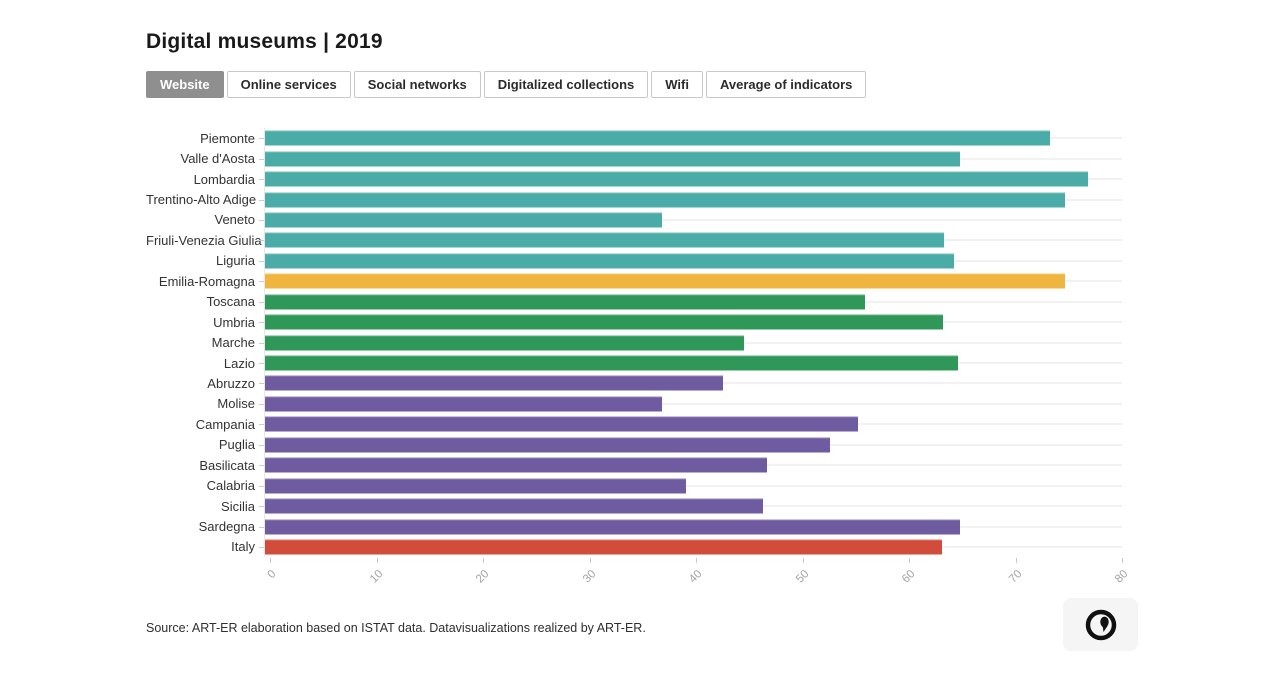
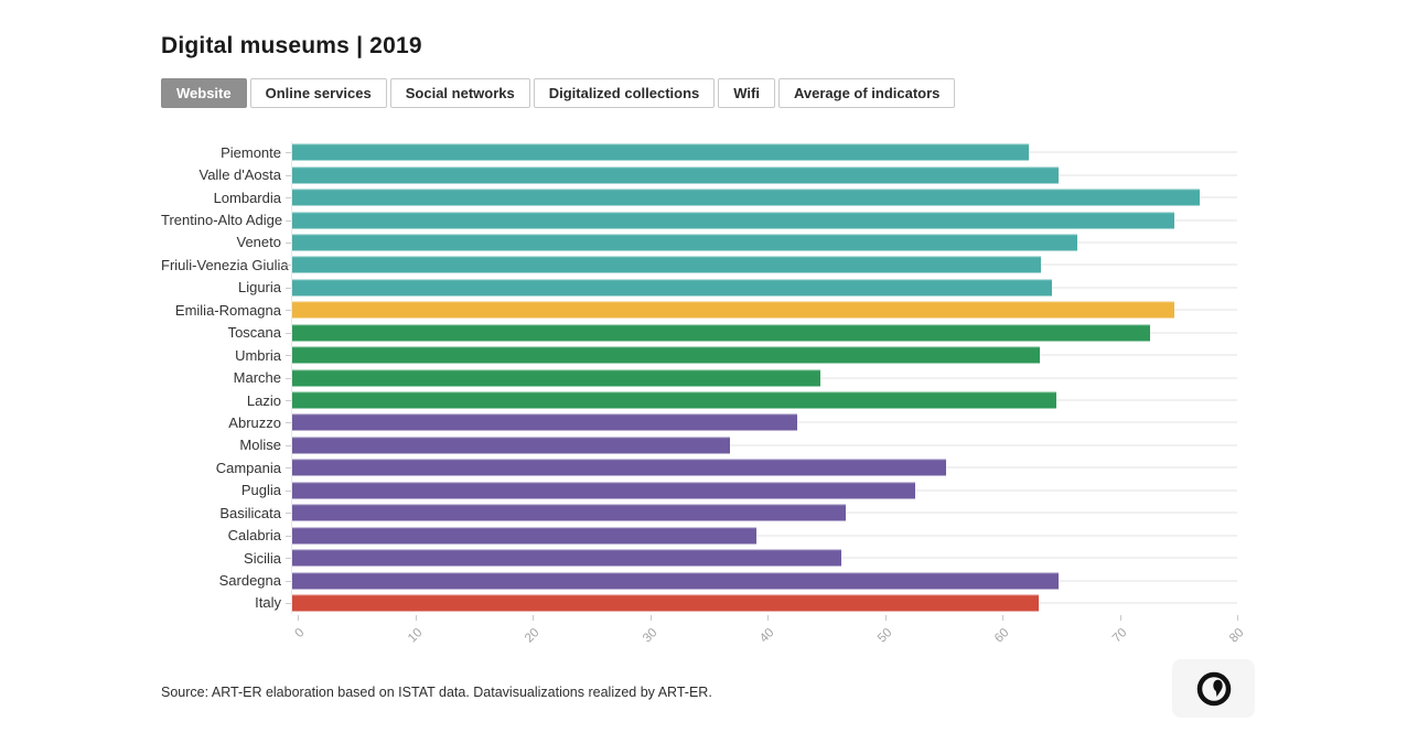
Piemonte: 73.3 -> 62.4
Veneto: 37.1 -> 66.5
Toscana: 56.0 -> 72.6
